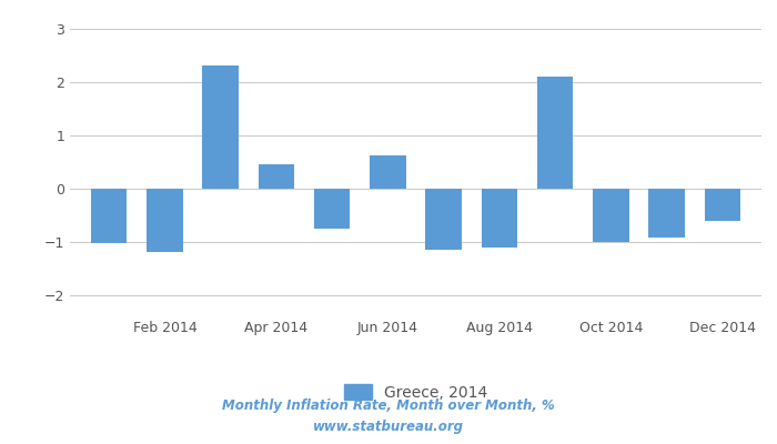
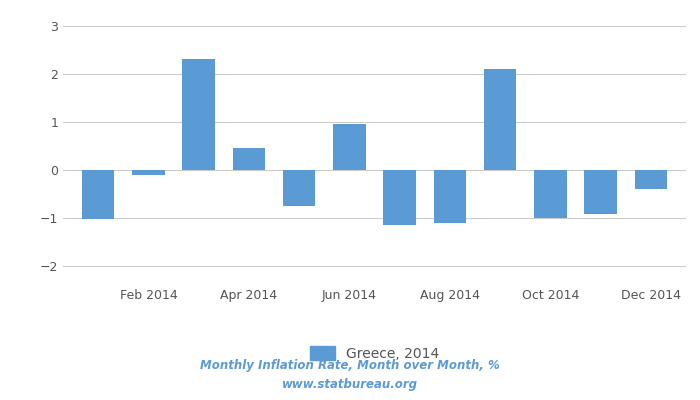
Feb 2014: -1.20 -> -0.10
Jun 2014: 0.62 -> 0.95
Dec 2014: -0.60 -> -0.40
